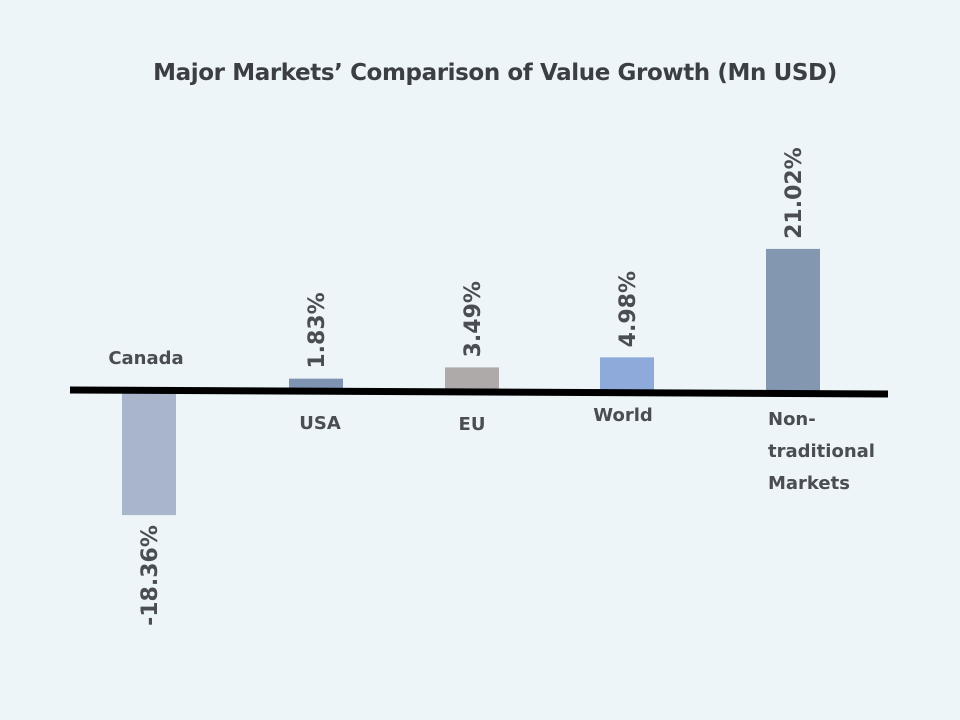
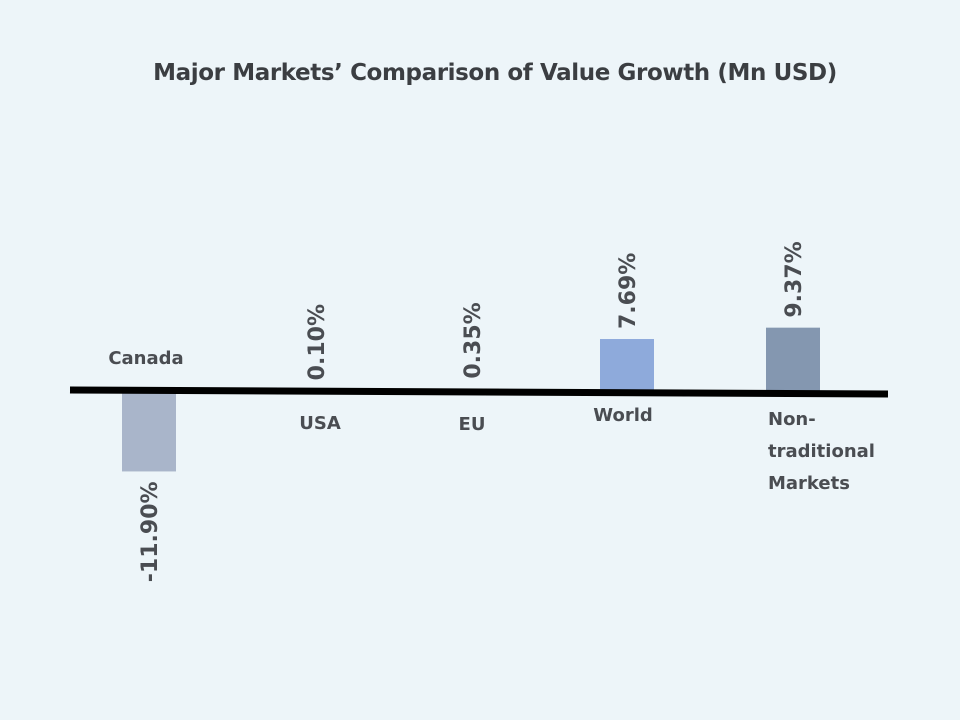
Canada: -18.36% -> -11.90%
USA: 1.83% -> 0.10%
EU: 3.49% -> 0.35%
World: 4.98% -> 7.69%
Non-traditional Markets: 21.02% -> 9.37%
